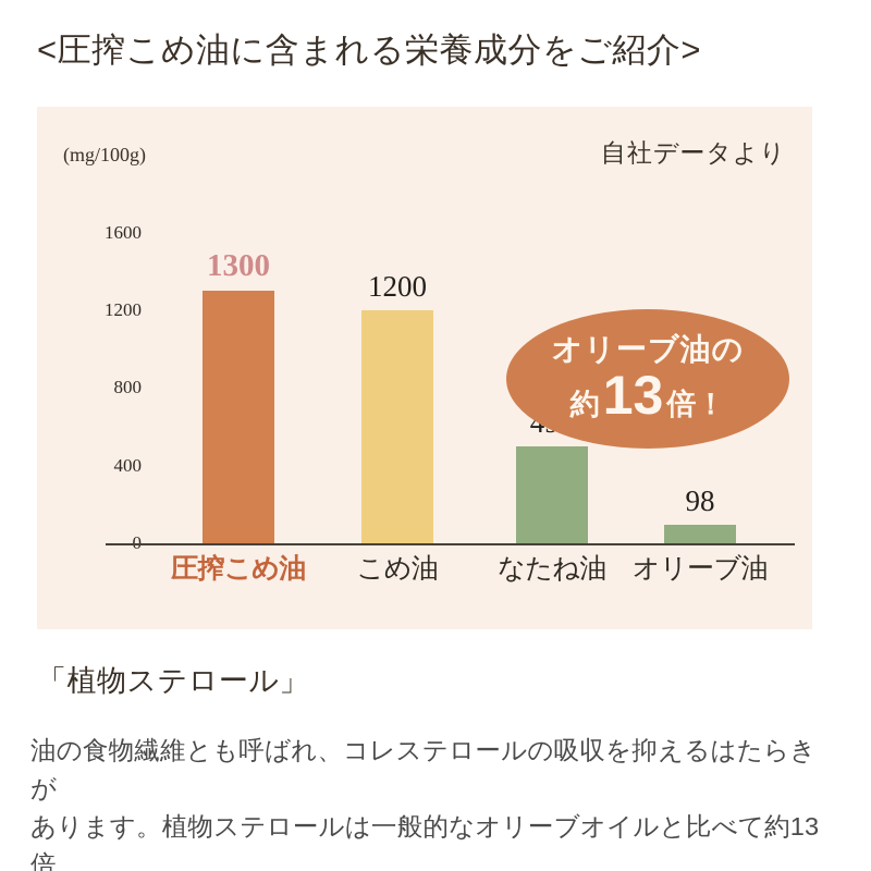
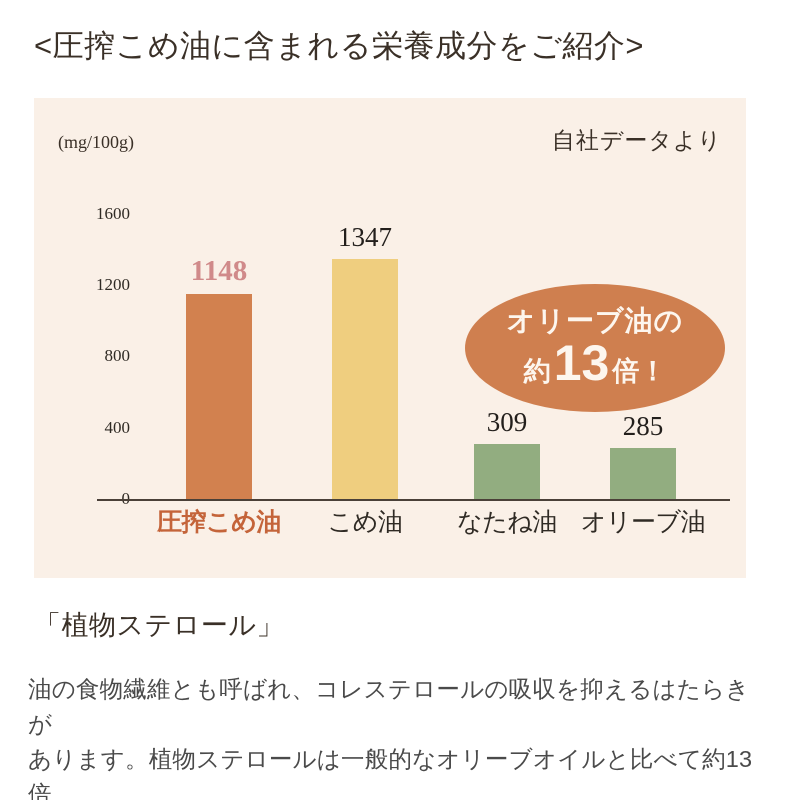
圧搾こめ油: 1300 -> 1148
こめ油: 1200 -> 1347
なたね油: 497 -> 309
オリーブ油: 98 -> 285
